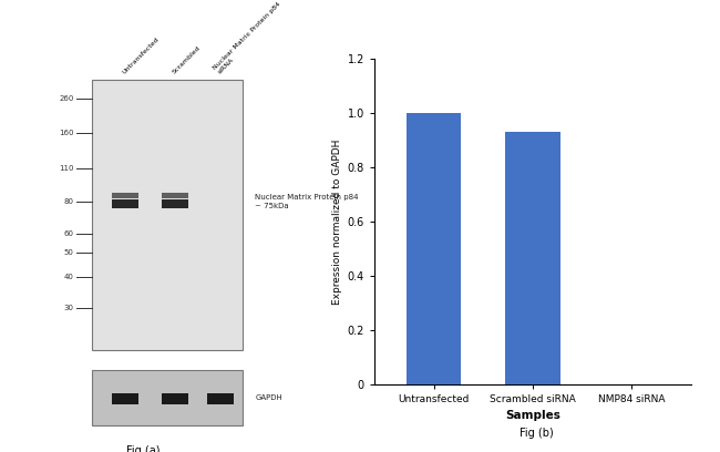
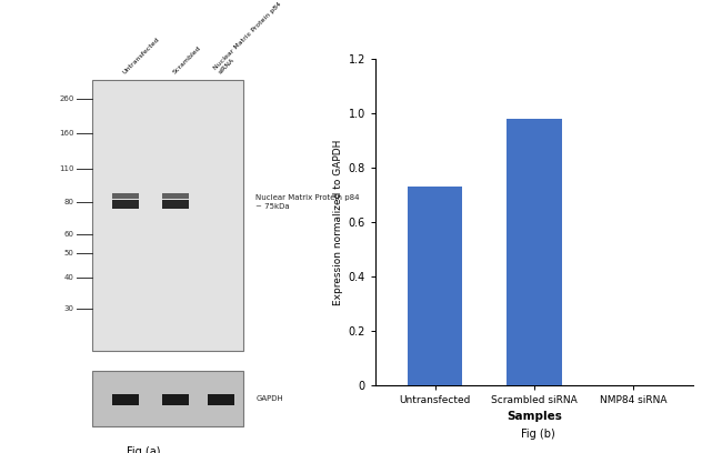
Untransfected: 1.00 -> 0.73
Scrambled siRNA: 0.93 -> 0.98
